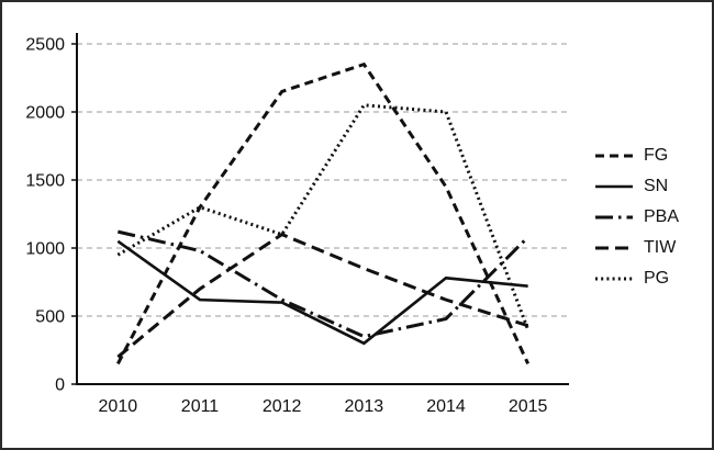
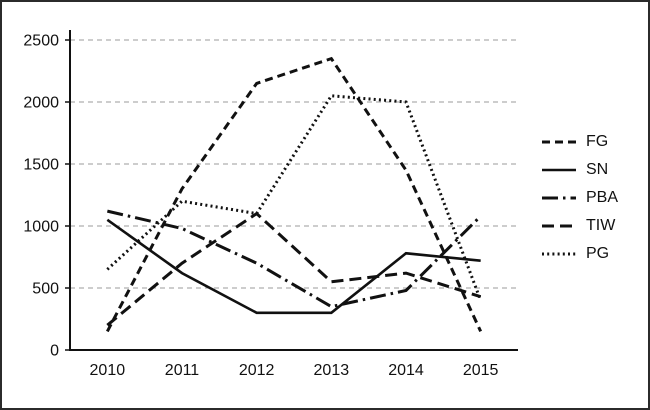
PG/2010: 950 -> 650
PG/2011: 1300 -> 1200
SN/2012: 600 -> 300
PBA/2012: 620 -> 700
TIW/2013: 850 -> 550
